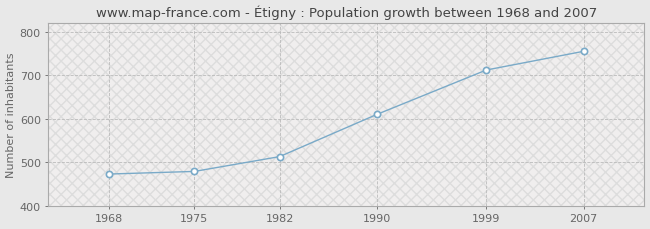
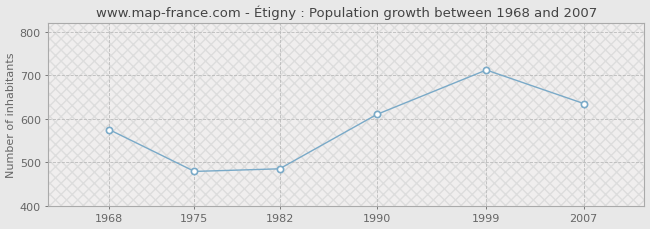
1968: 473 -> 575
1982: 513 -> 485
2007: 755 -> 635
